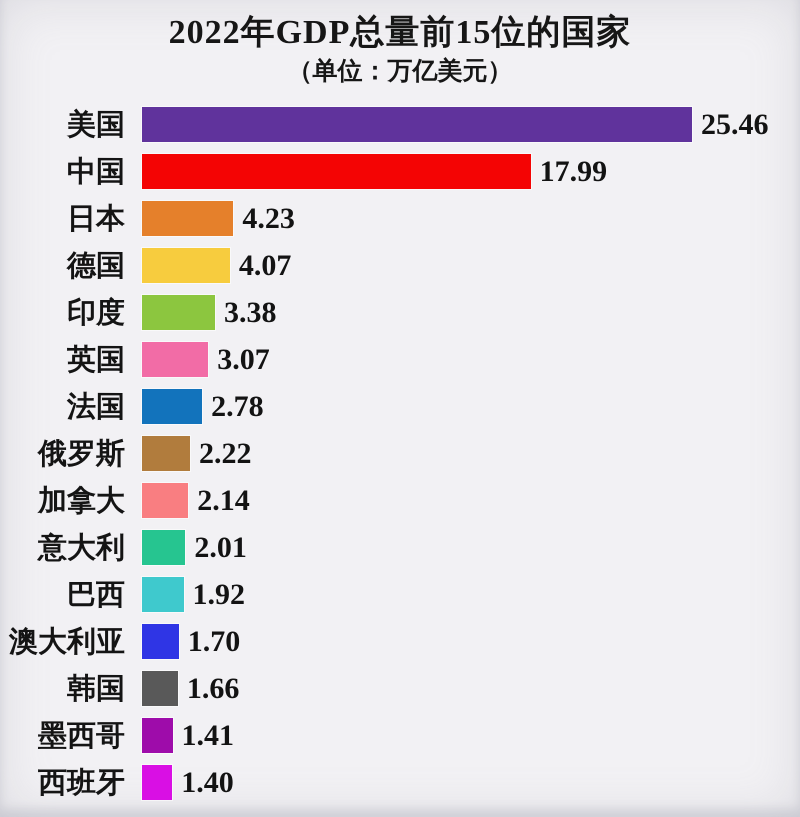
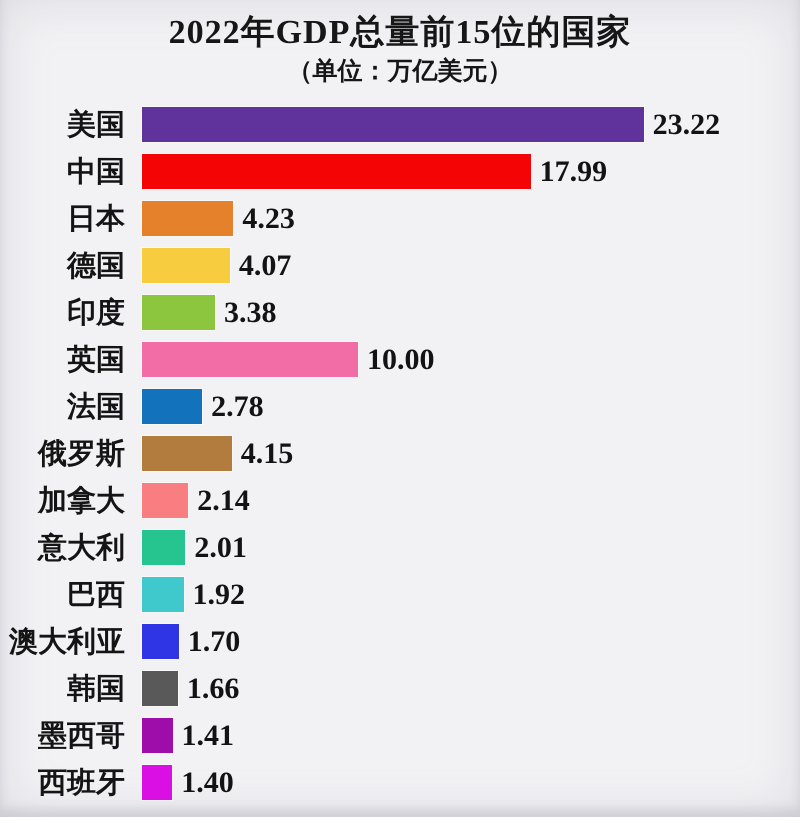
美国: 25.46 -> 23.22
英国: 3.07 -> 10.00
俄罗斯: 2.22 -> 4.15
